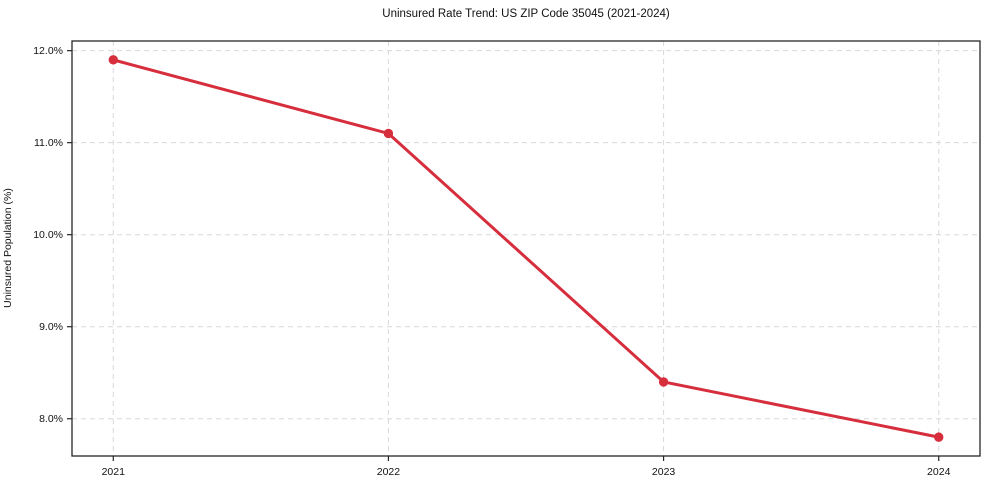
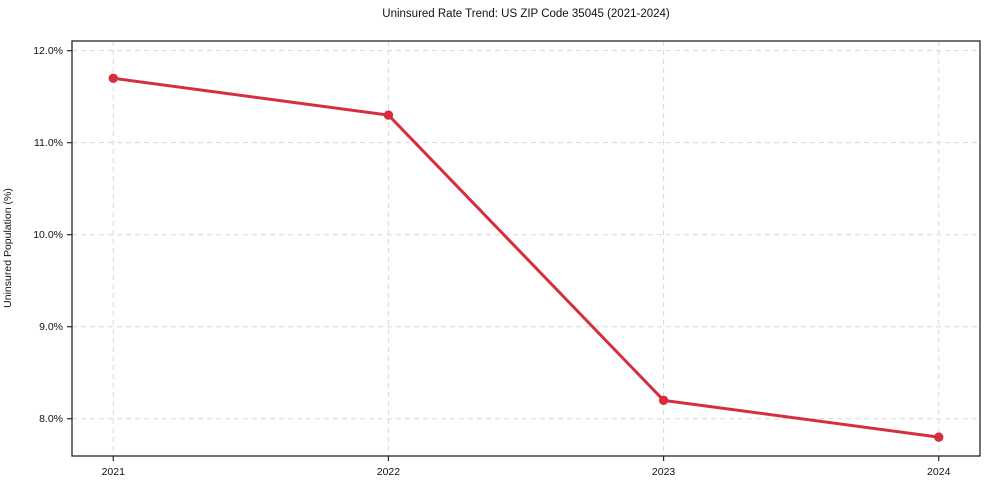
2021: 11.9% -> 11.7%
2022: 11.1% -> 11.3%
2023: 8.4% -> 8.2%
